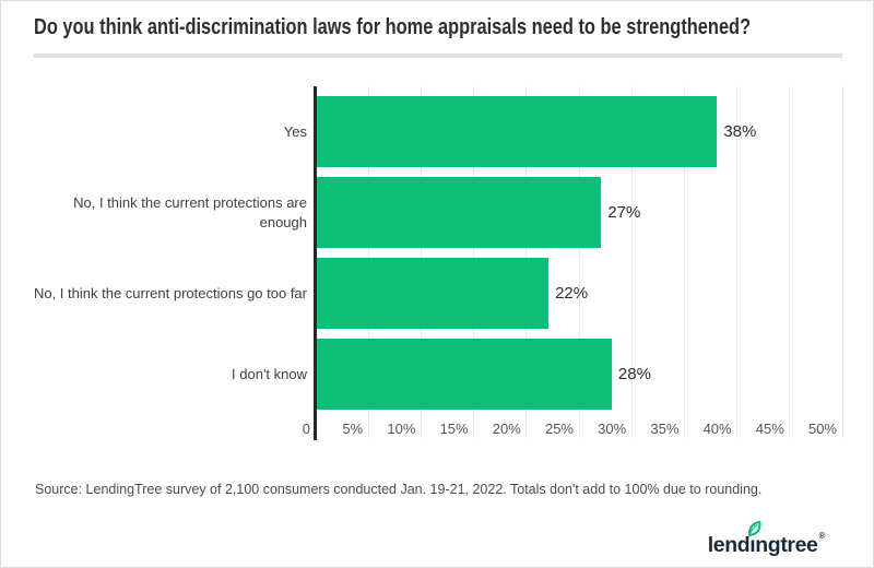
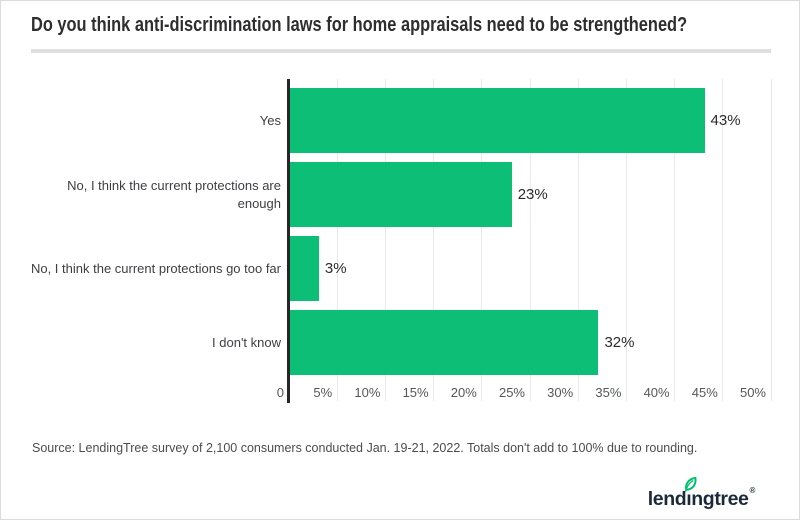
Yes: 38% -> 43%
No, I think the current protections are enough: 27% -> 23%
No, I think the current protections go too far: 22% -> 3%
I don't know: 28% -> 32%
